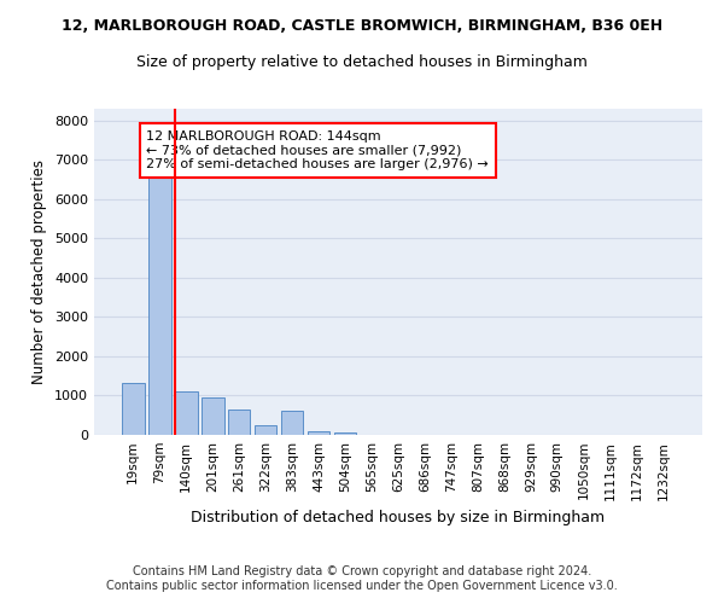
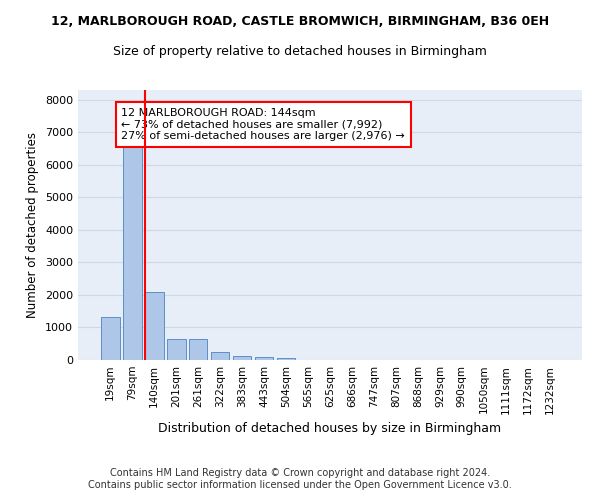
140sqm: 1100 -> 2080
201sqm: 950 -> 650
383sqm: 600 -> 130
